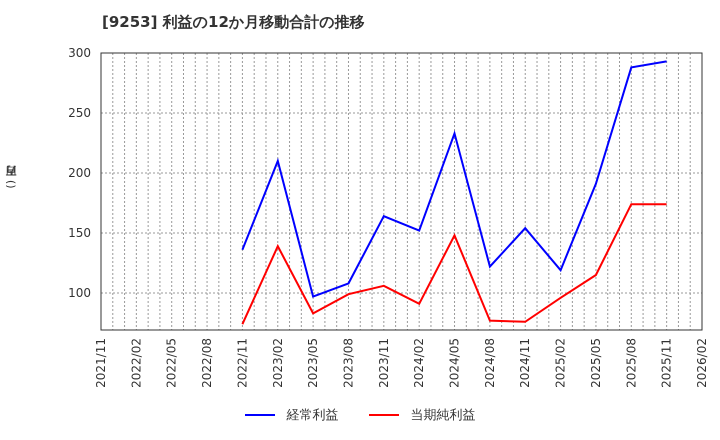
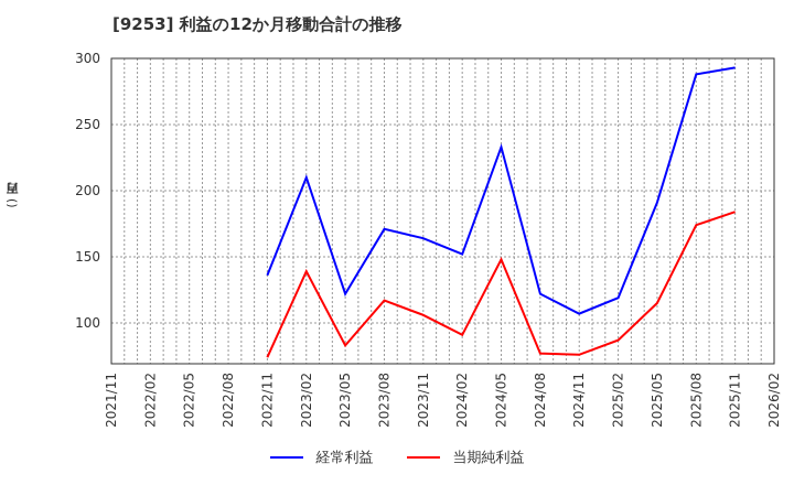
経常利益/2023/05: 97 -> 122
経常利益/2023/08: 108 -> 171
当期純利益/2023/08: 99 -> 117
経常利益/2024/11: 154 -> 107
当期純利益/2025/02: 96 -> 87
当期純利益/2025/11: 174 -> 184
